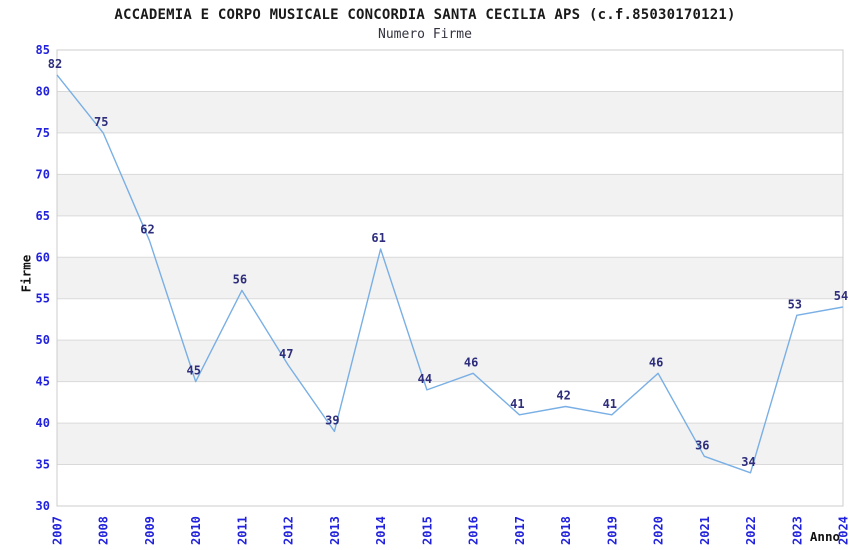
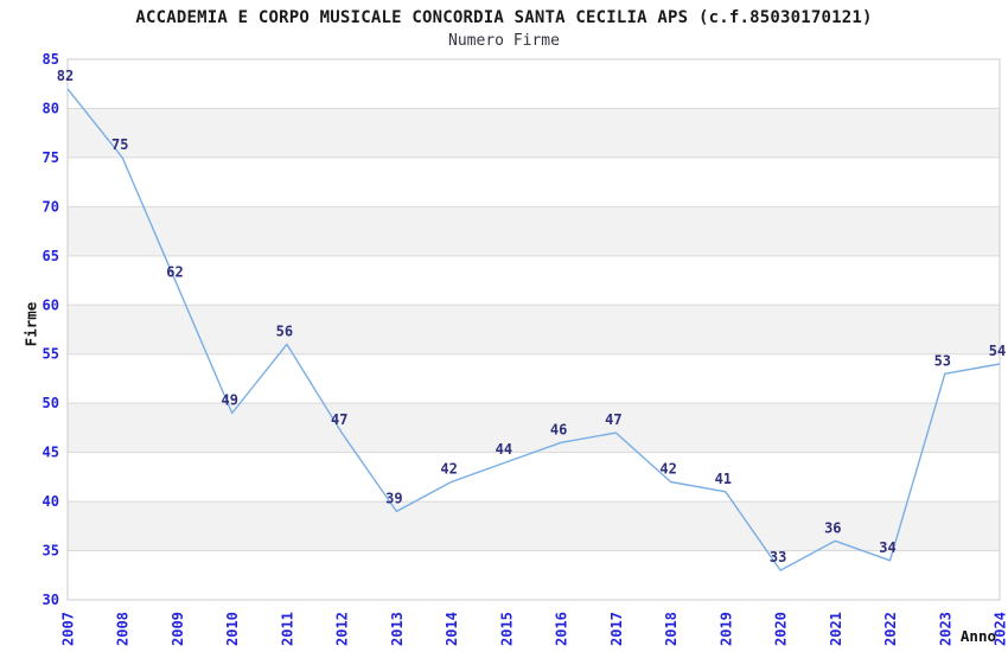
2010: 45 -> 49
2014: 61 -> 42
2017: 41 -> 47
2020: 46 -> 33
